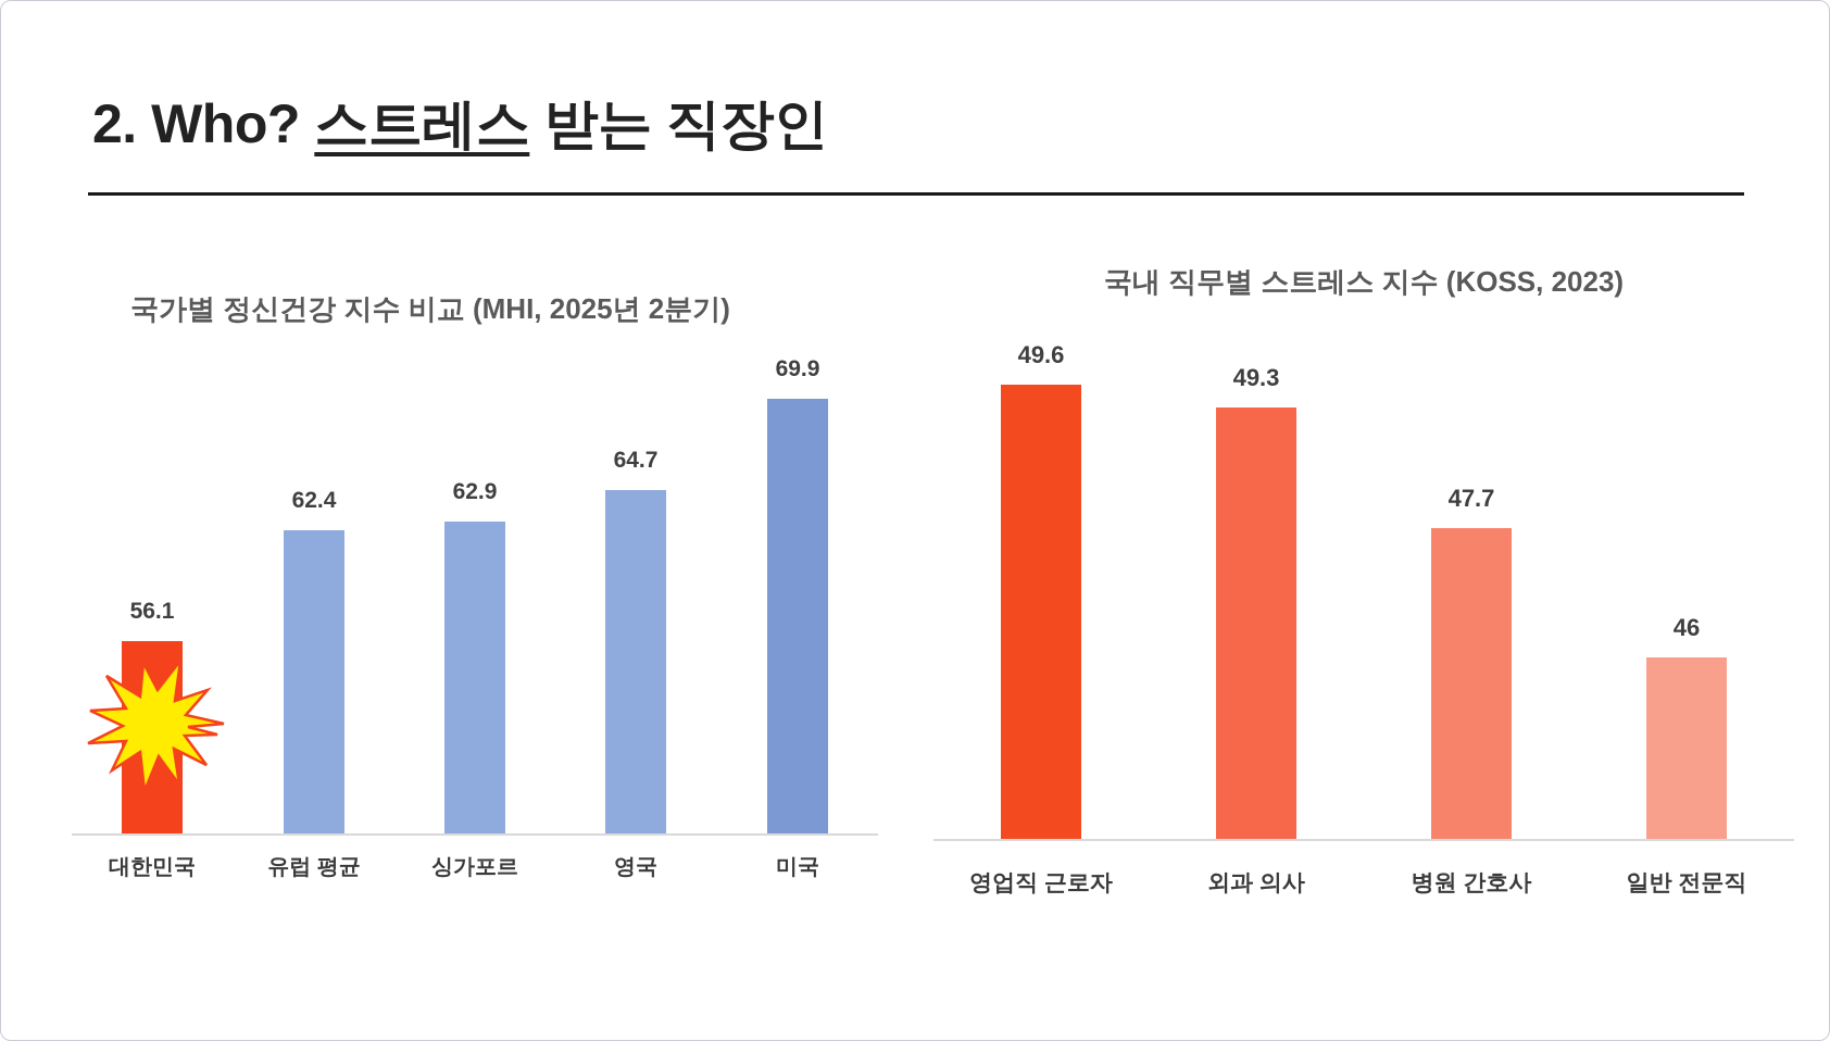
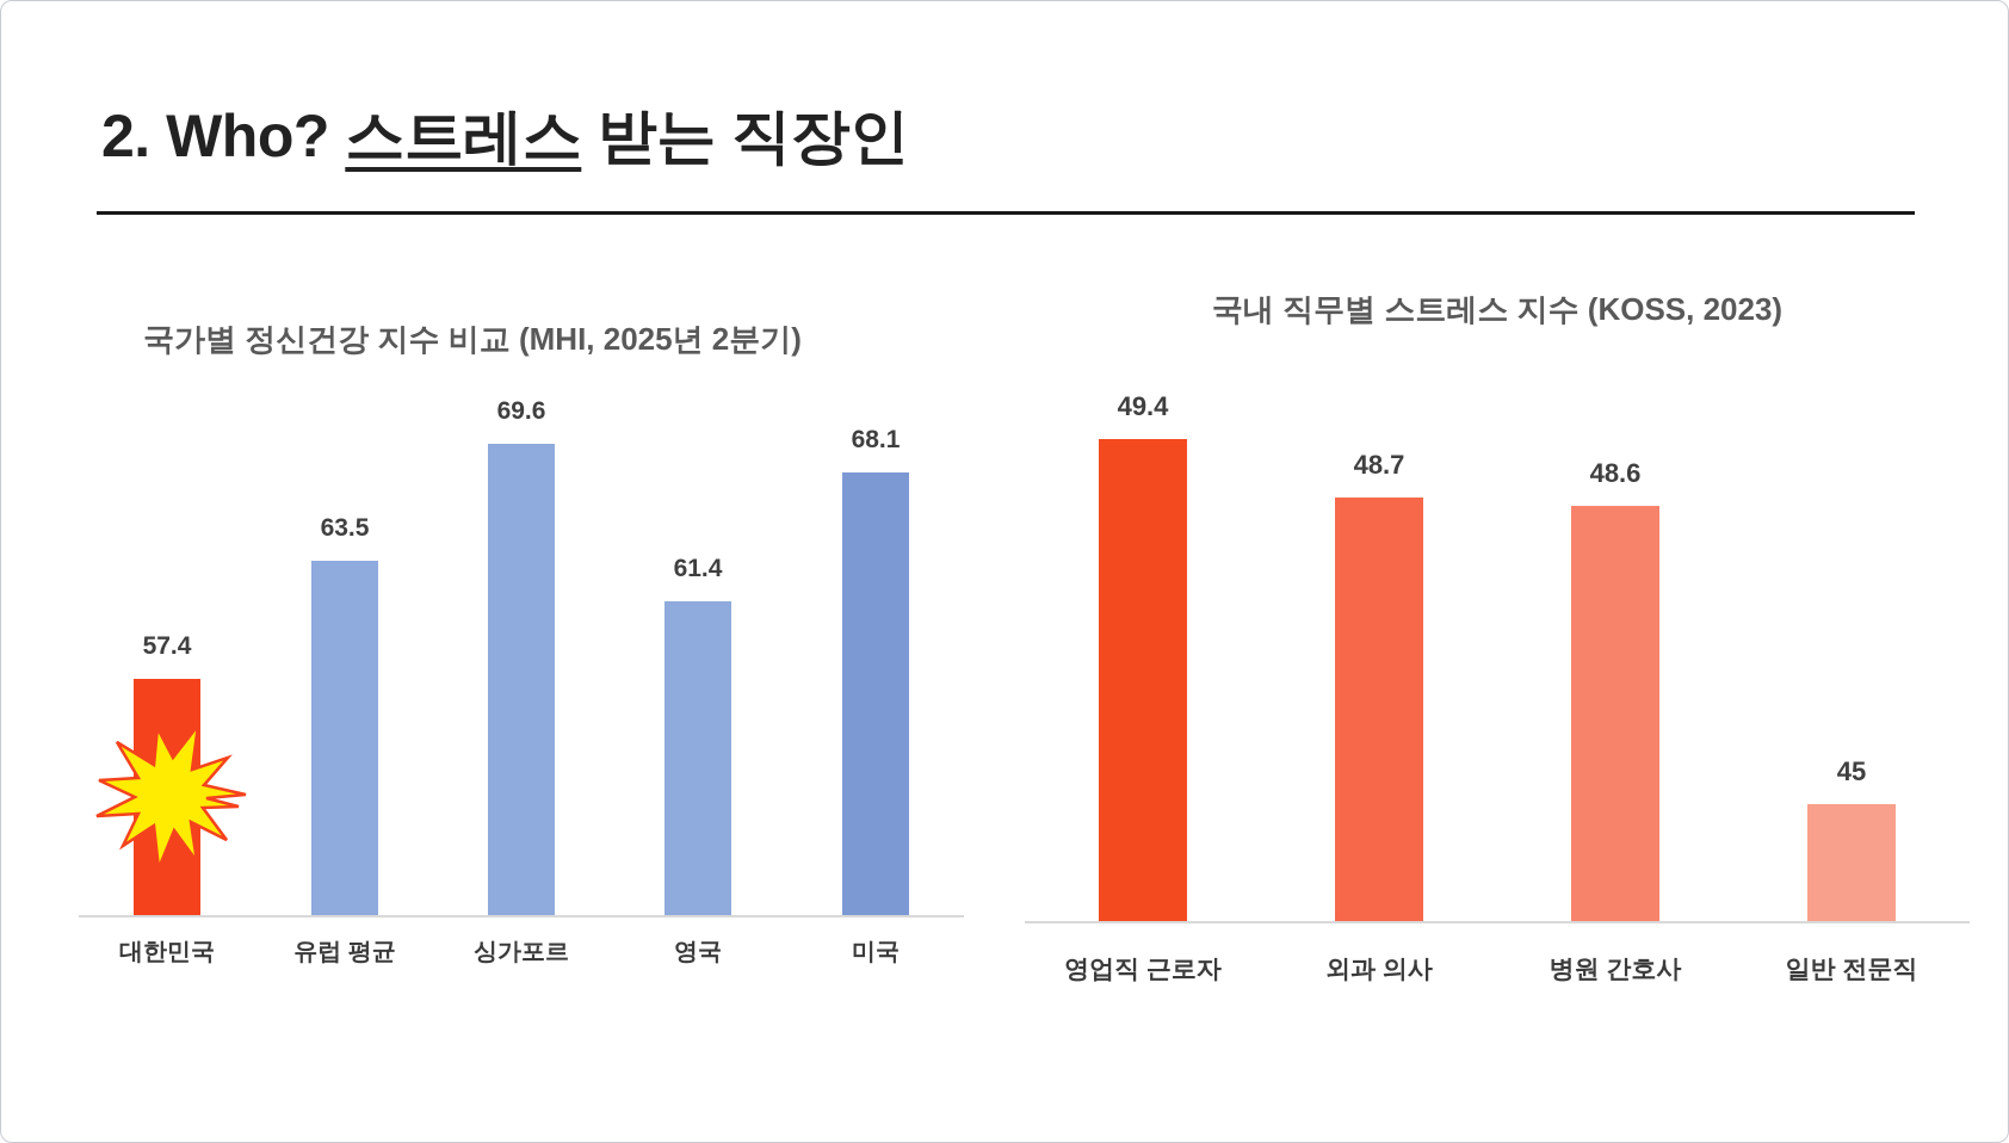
국가별 정신건강 지수 비교 (MHI, 2025년 2분기)/대한민국: 56.1 -> 57.4
국가별 정신건강 지수 비교 (MHI, 2025년 2분기)/유럽 평균: 62.4 -> 63.5
국가별 정신건강 지수 비교 (MHI, 2025년 2분기)/싱가포르: 62.9 -> 69.6
국가별 정신건강 지수 비교 (MHI, 2025년 2분기)/영국: 64.7 -> 61.4
국가별 정신건강 지수 비교 (MHI, 2025년 2분기)/미국: 69.9 -> 68.1
국내 직무별 스트레스 지수 (KOSS, 2023)/영업직 근로자: 49.6 -> 49.4
국내 직무별 스트레스 지수 (KOSS, 2023)/외과 의사: 49.3 -> 48.7
국내 직무별 스트레스 지수 (KOSS, 2023)/병원 간호사: 47.7 -> 48.6
국내 직무별 스트레스 지수 (KOSS, 2023)/일반 전문직: 46 -> 45
